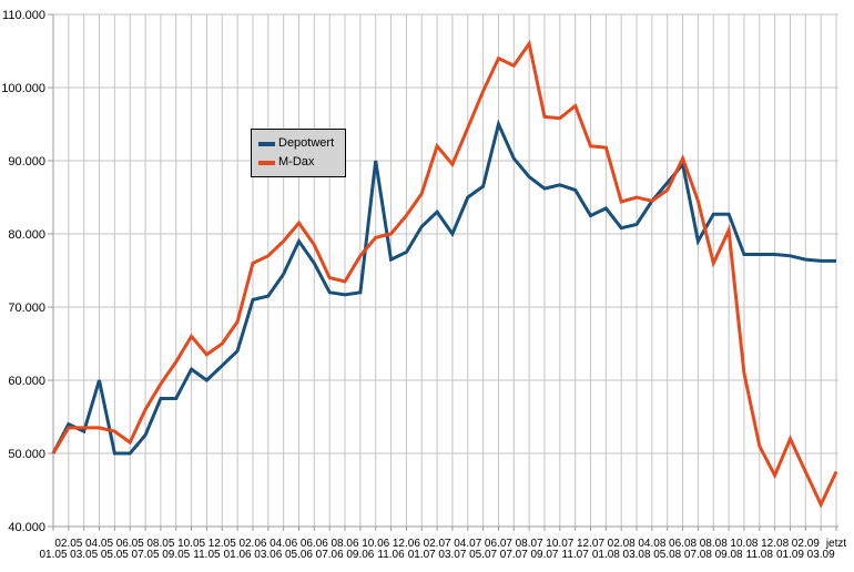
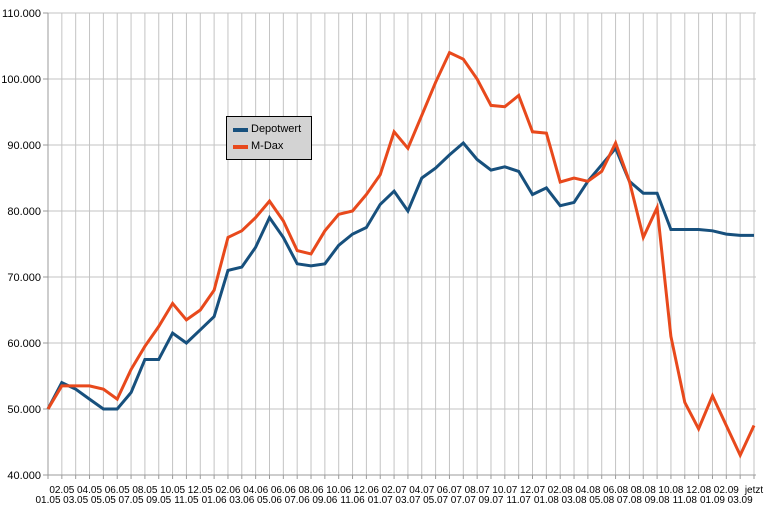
Depotwert/04.05: 60000 -> 52000
Depotwert/10.06: 90000 -> 75000
Depotwert/06.07: 95000 -> 88000
M-Dax/08.07: 106000 -> 100000
Depotwert/07.08: 79000 -> 84000
